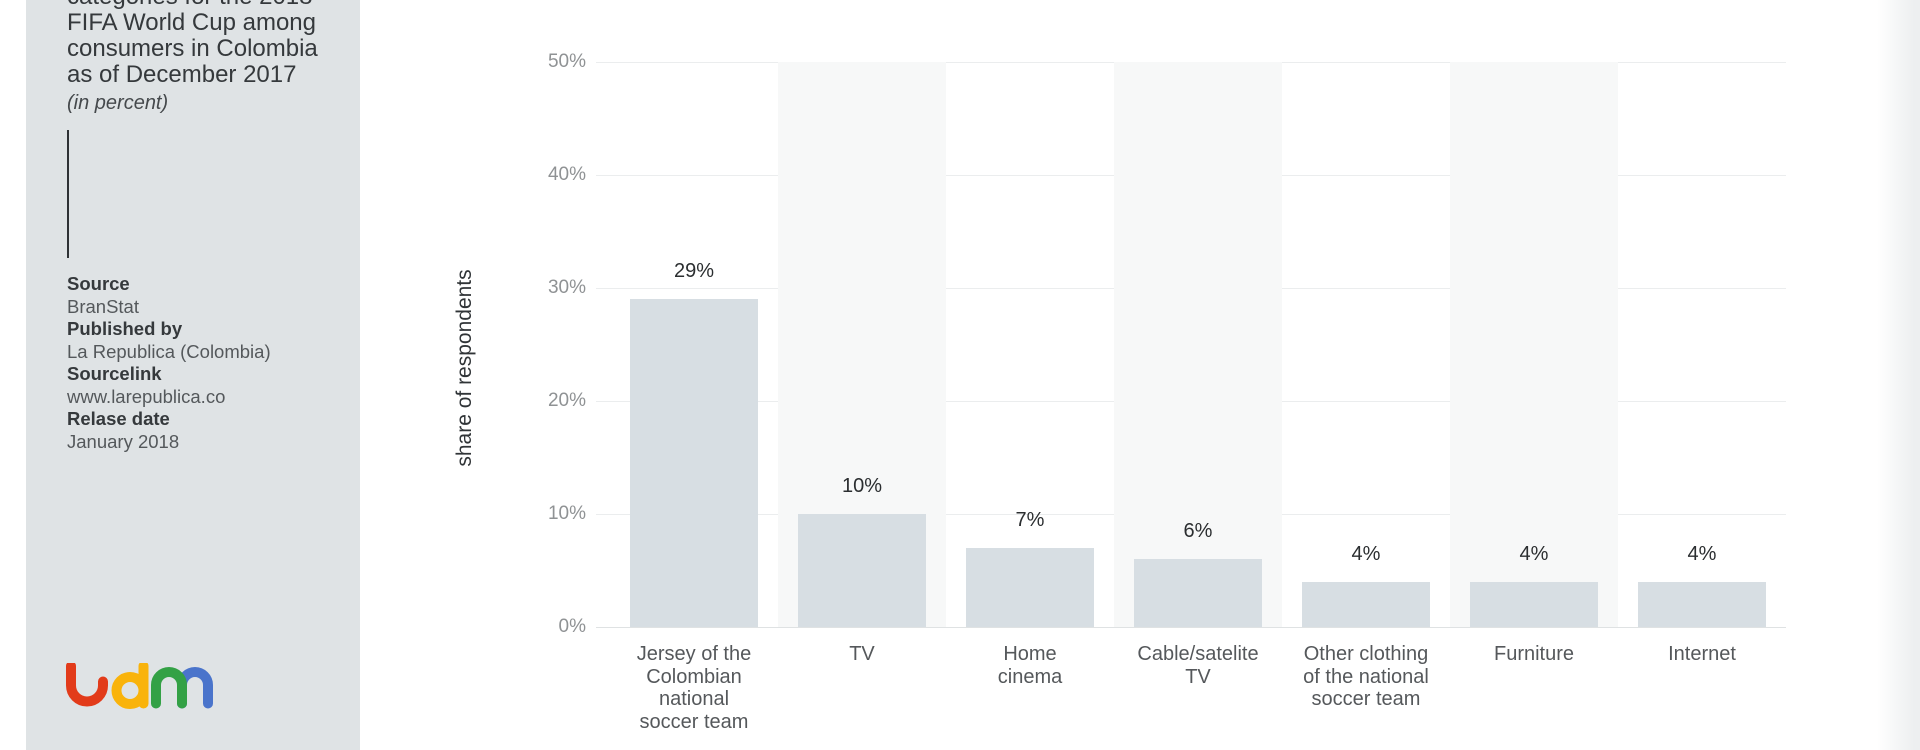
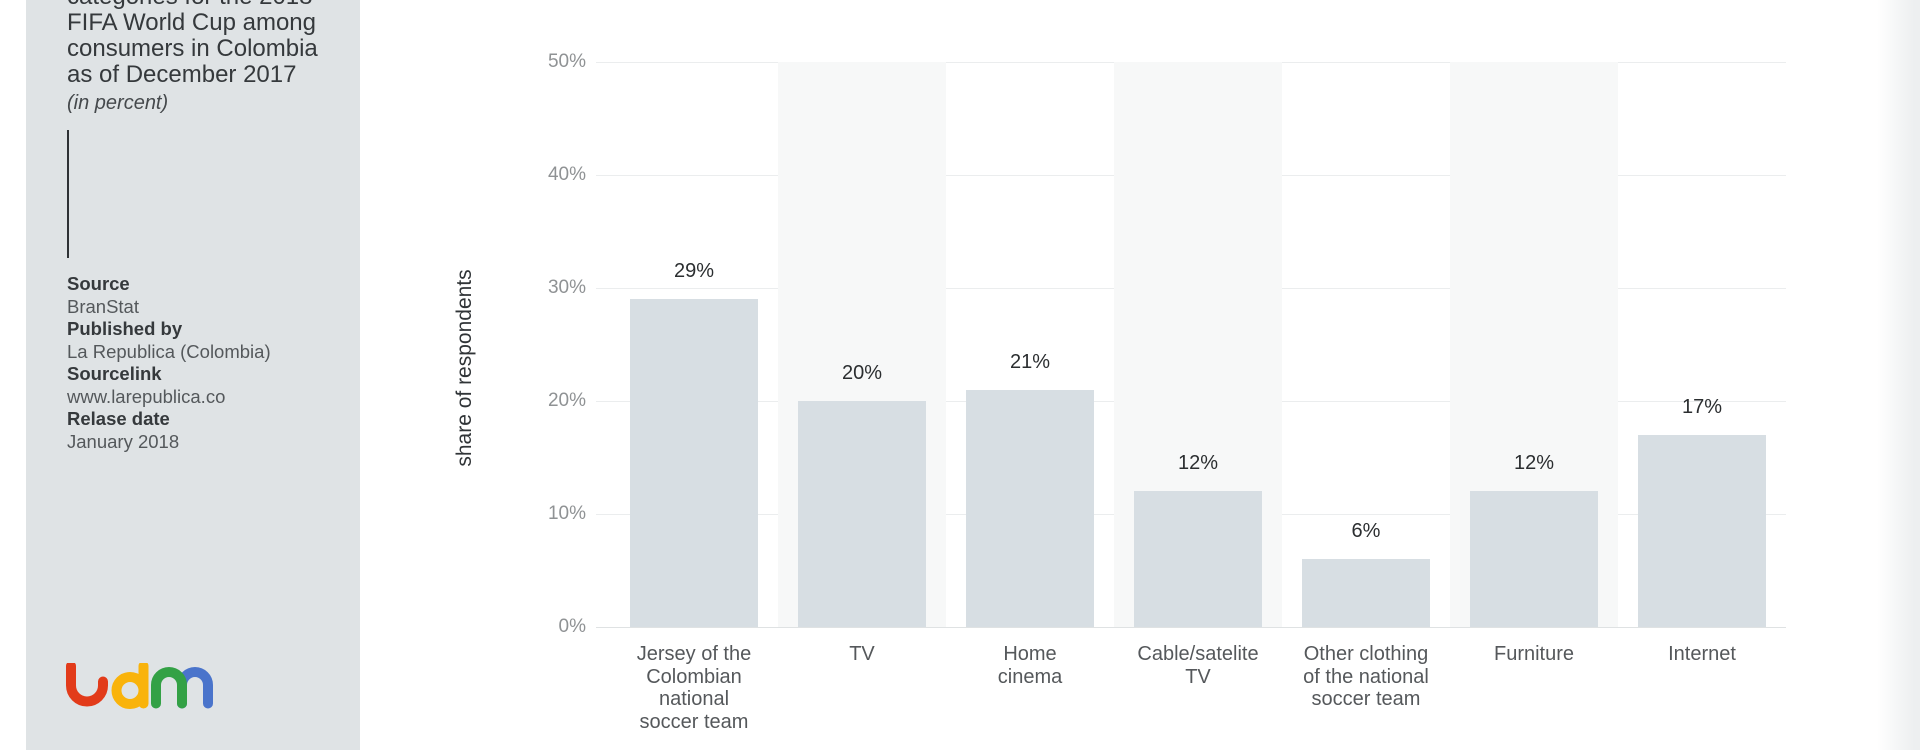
TV: 10% -> 20%
Home cinema: 7% -> 21%
Cable/satelite TV: 6% -> 12%
Other clothing of the national soccer team: 4% -> 6%
Furniture: 4% -> 12%
Internet: 4% -> 17%
